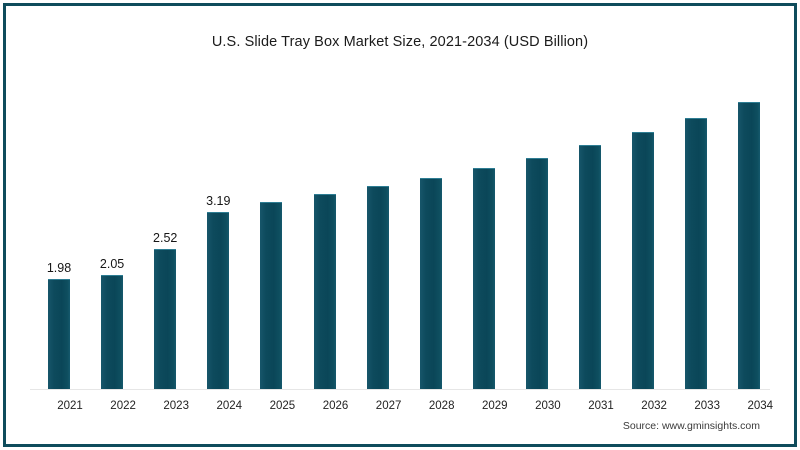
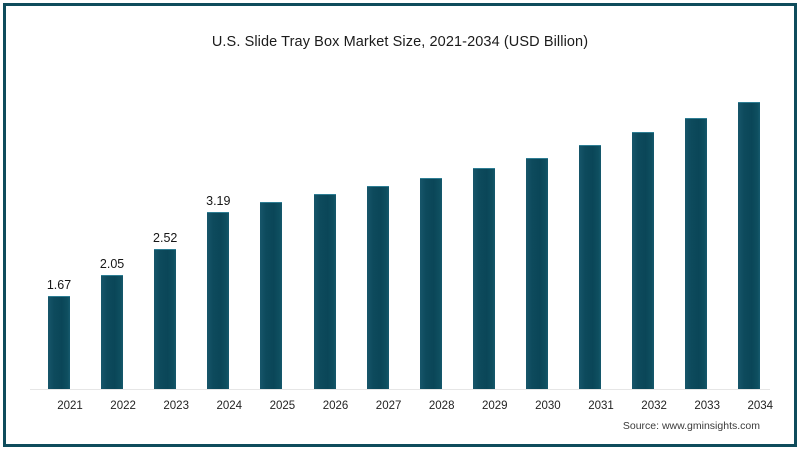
2021: 1.98 -> 1.67
